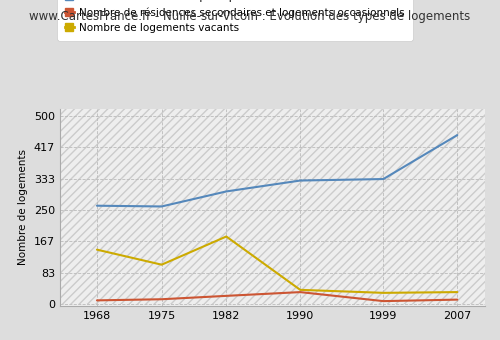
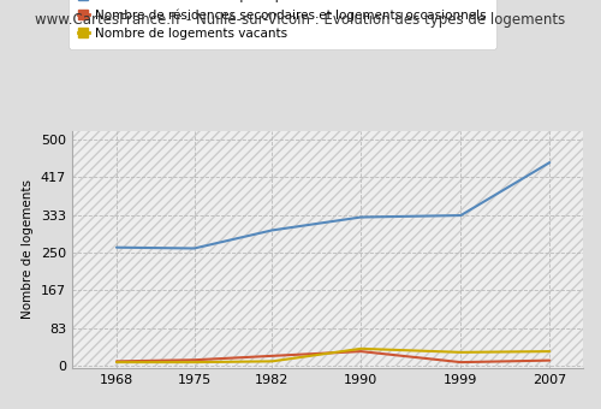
Nombre de logements vacants/1968: 145 -> 8
Nombre de logements vacants/1975: 105 -> 8
Nombre de logements vacants/1982: 180 -> 10
